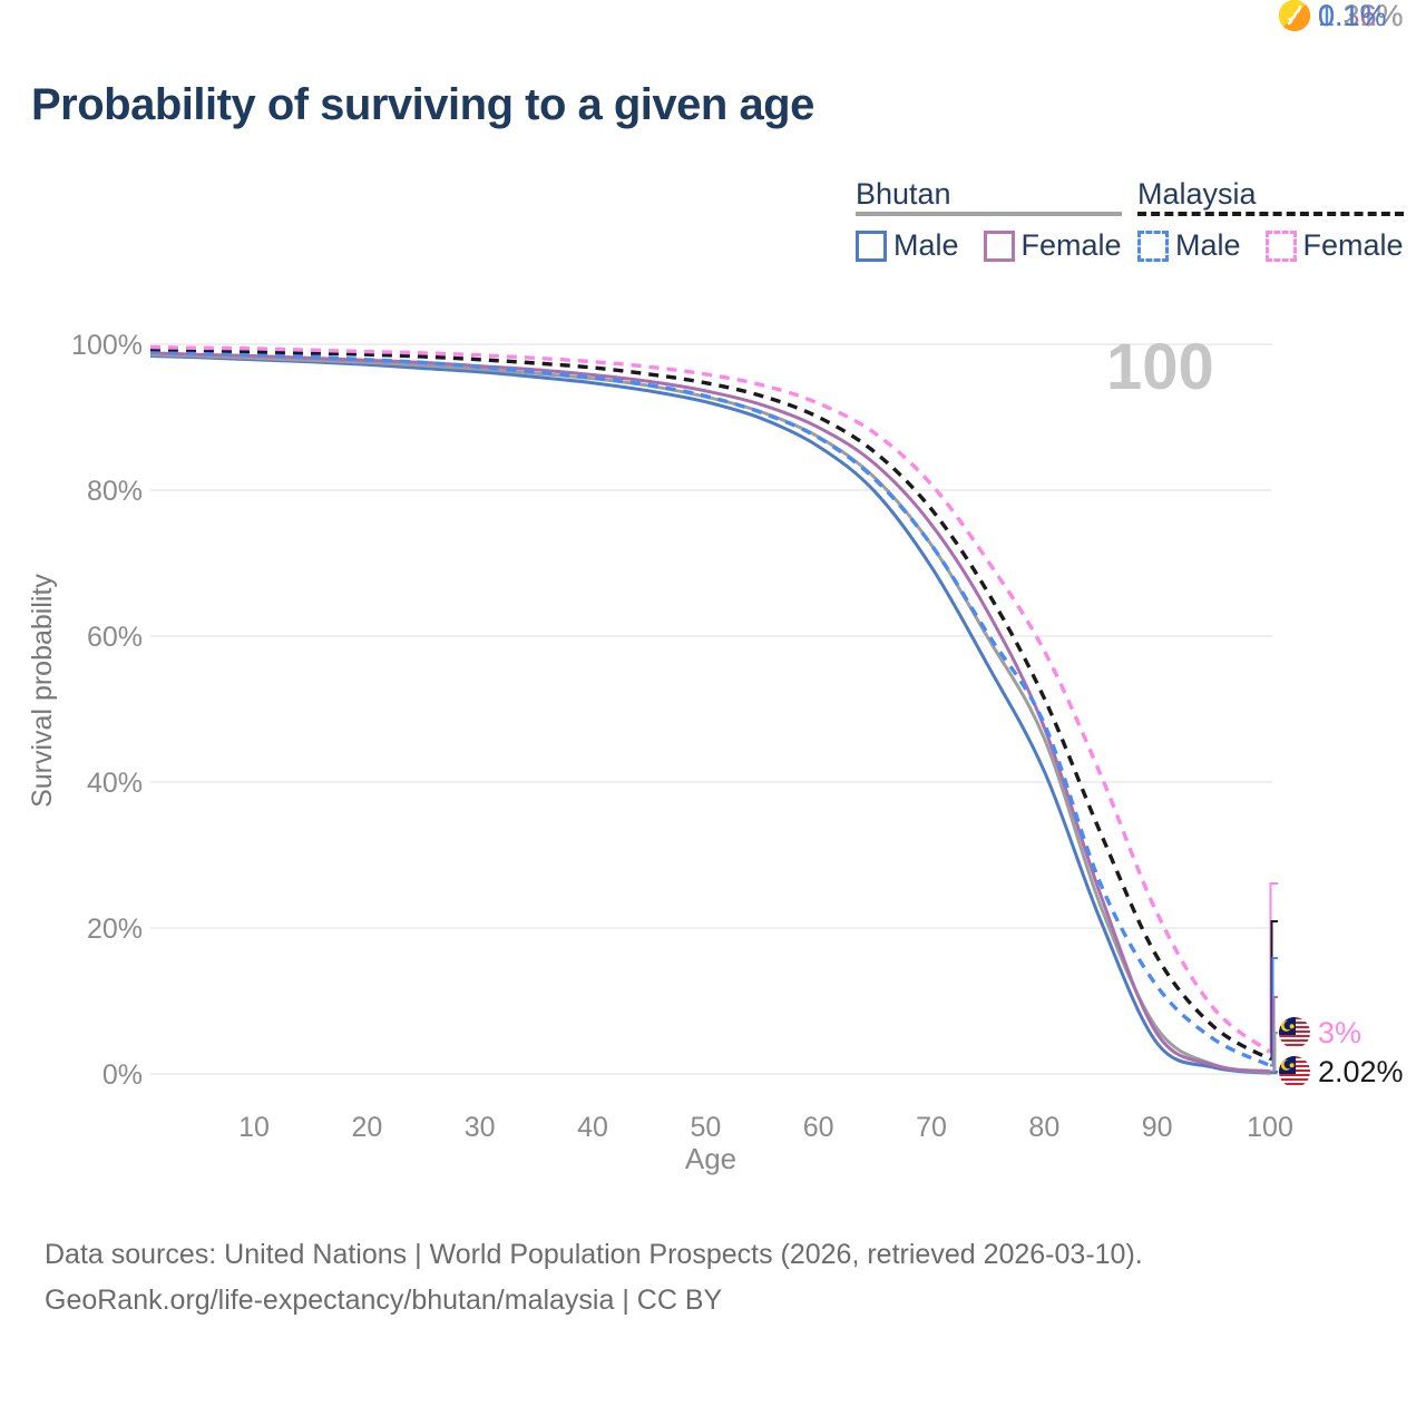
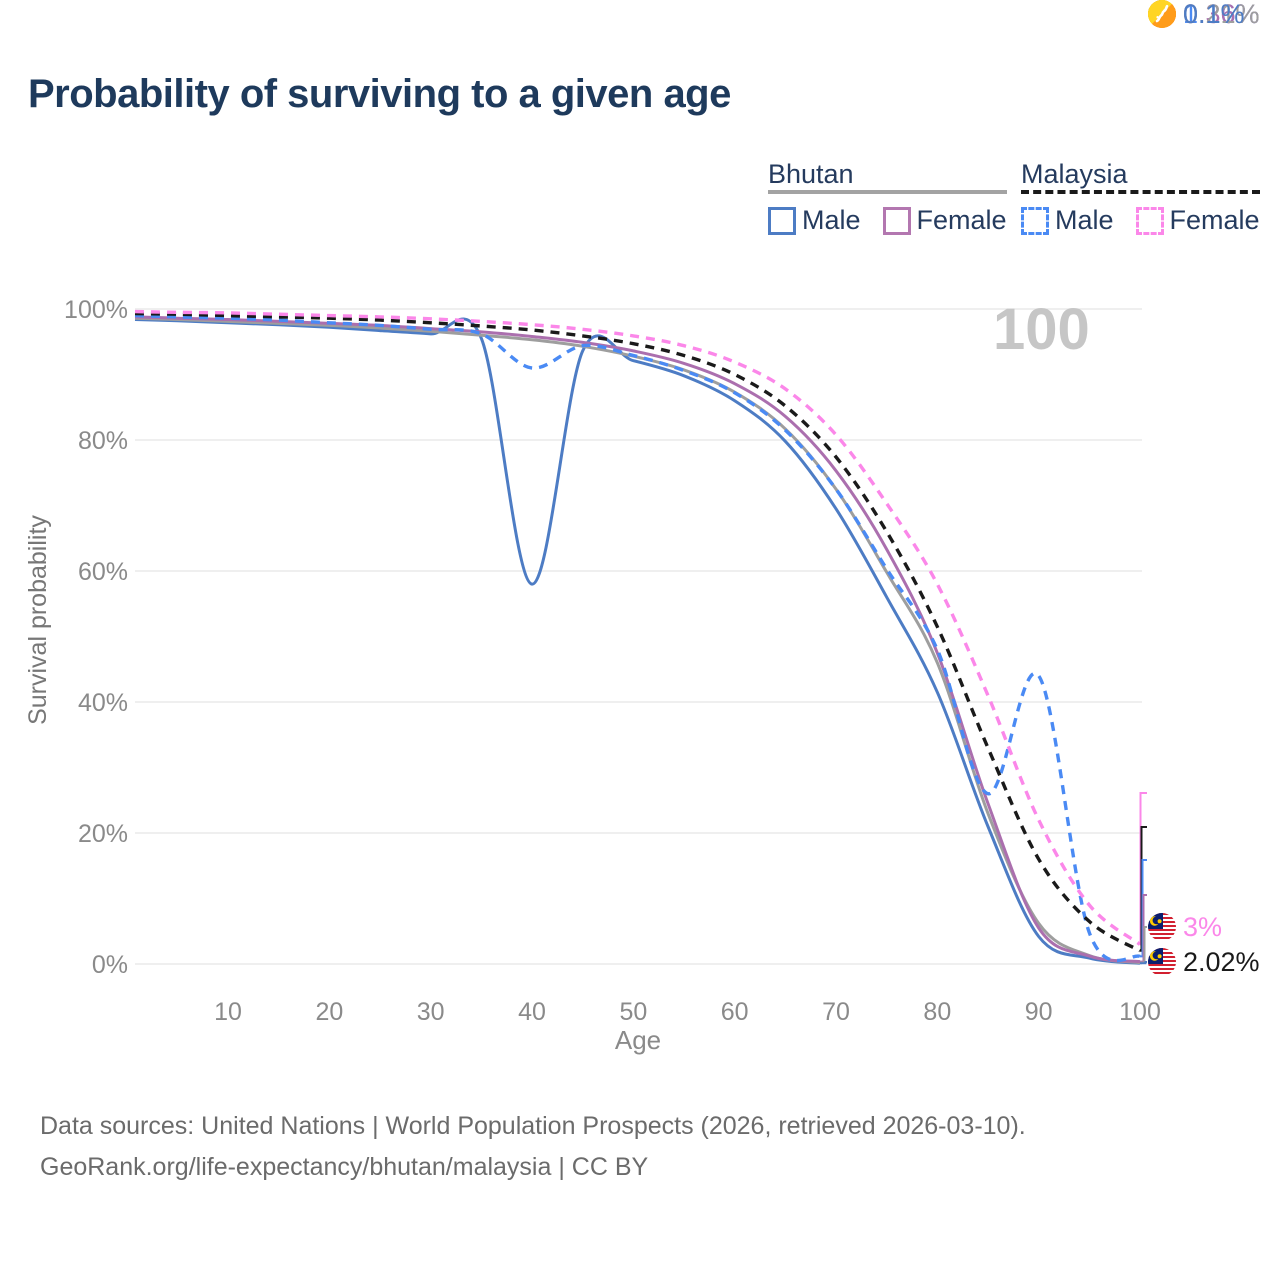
Bhutan Male/40: 95% -> 58%
Malaysia Male/40: 95% -> 91%
Malaysia Male/90: 12% -> 44%
